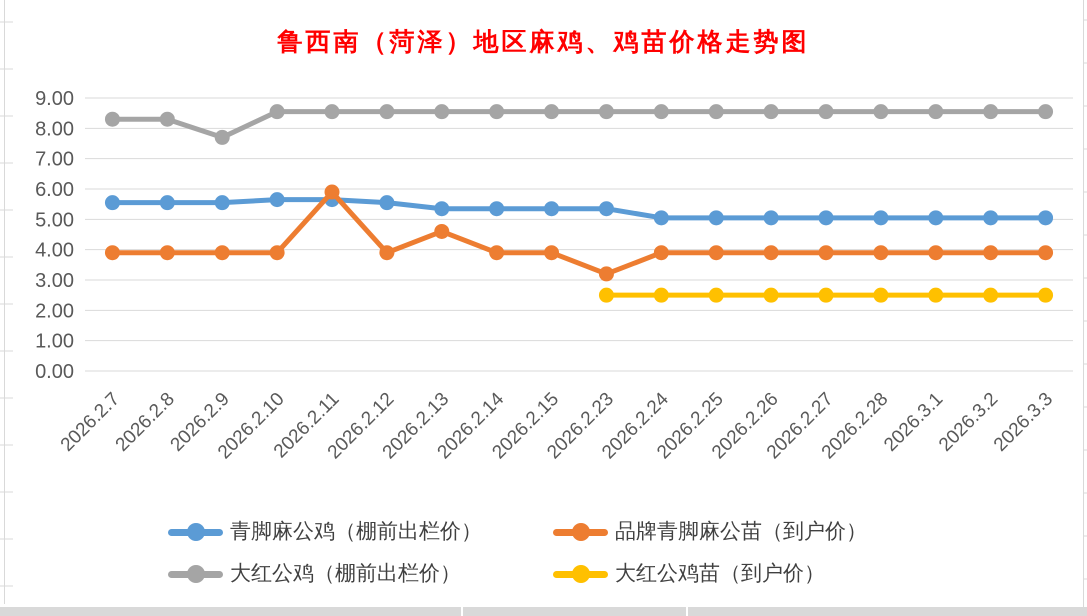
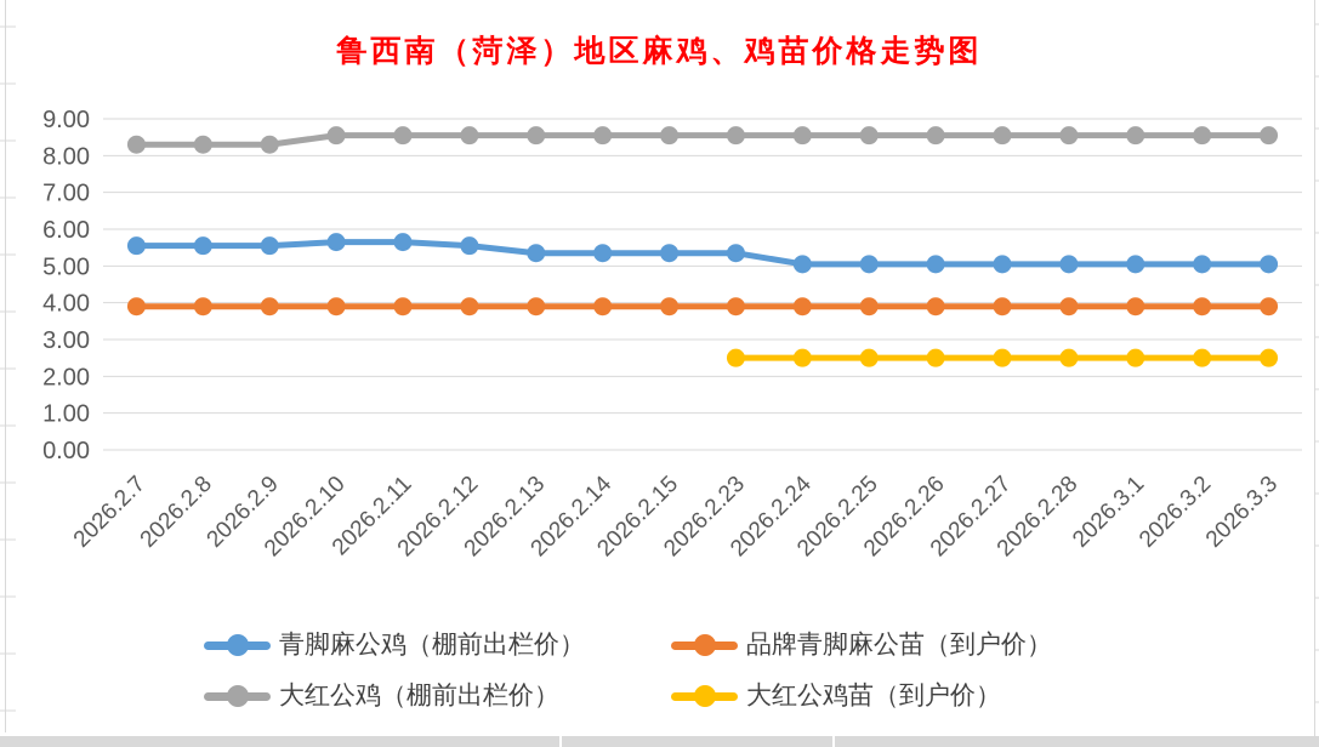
大红公鸡（棚前出栏价）/2026.2.9: 7.7 -> 8.3
品牌青脚麻公苗（到户价）/2026.2.11: 5.9 -> 3.9
品牌青脚麻公苗（到户价）/2026.2.13: 4.6 -> 3.9
品牌青脚麻公苗（到户价）/2026.2.23: 3.2 -> 3.9
